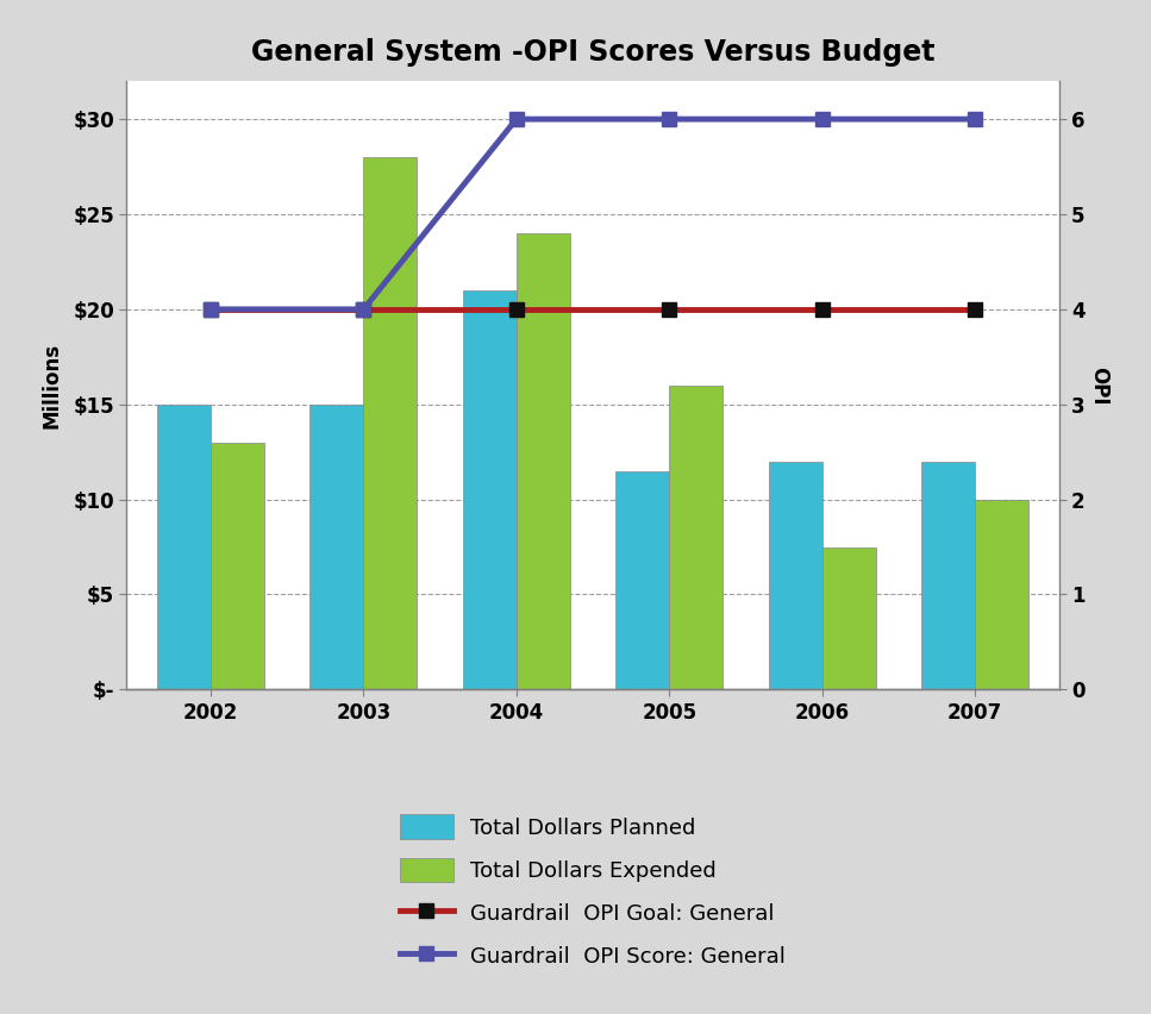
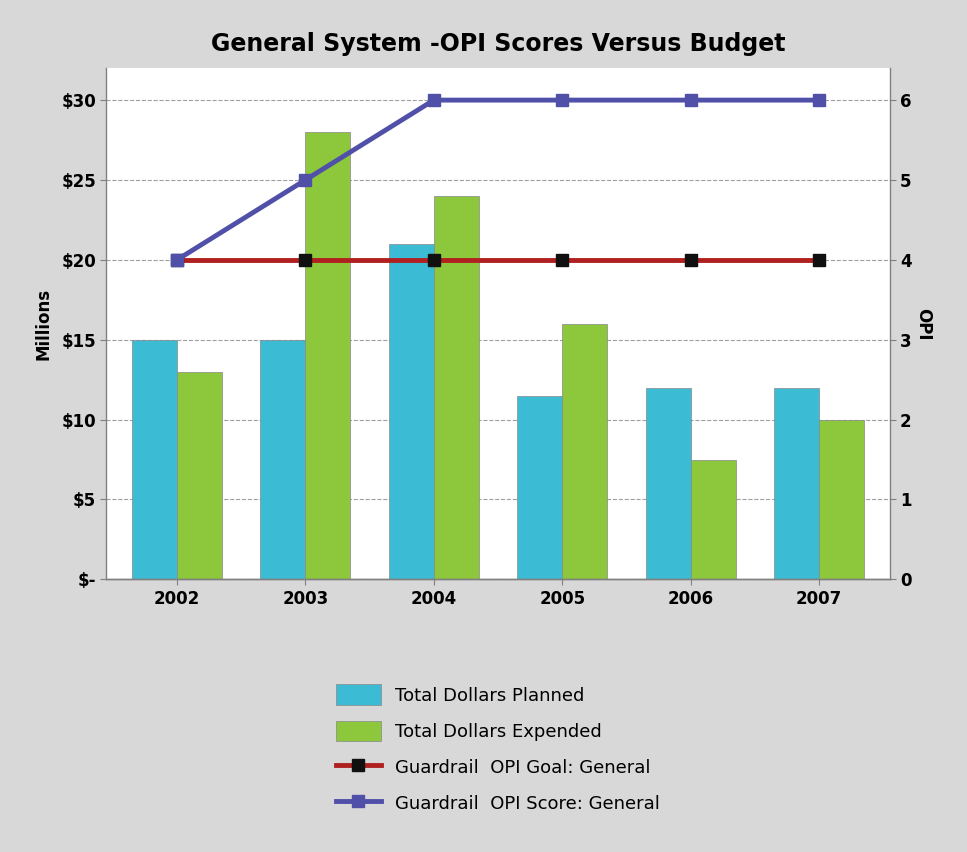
Guardrail OPI Score: General/2003: 4 -> 5
